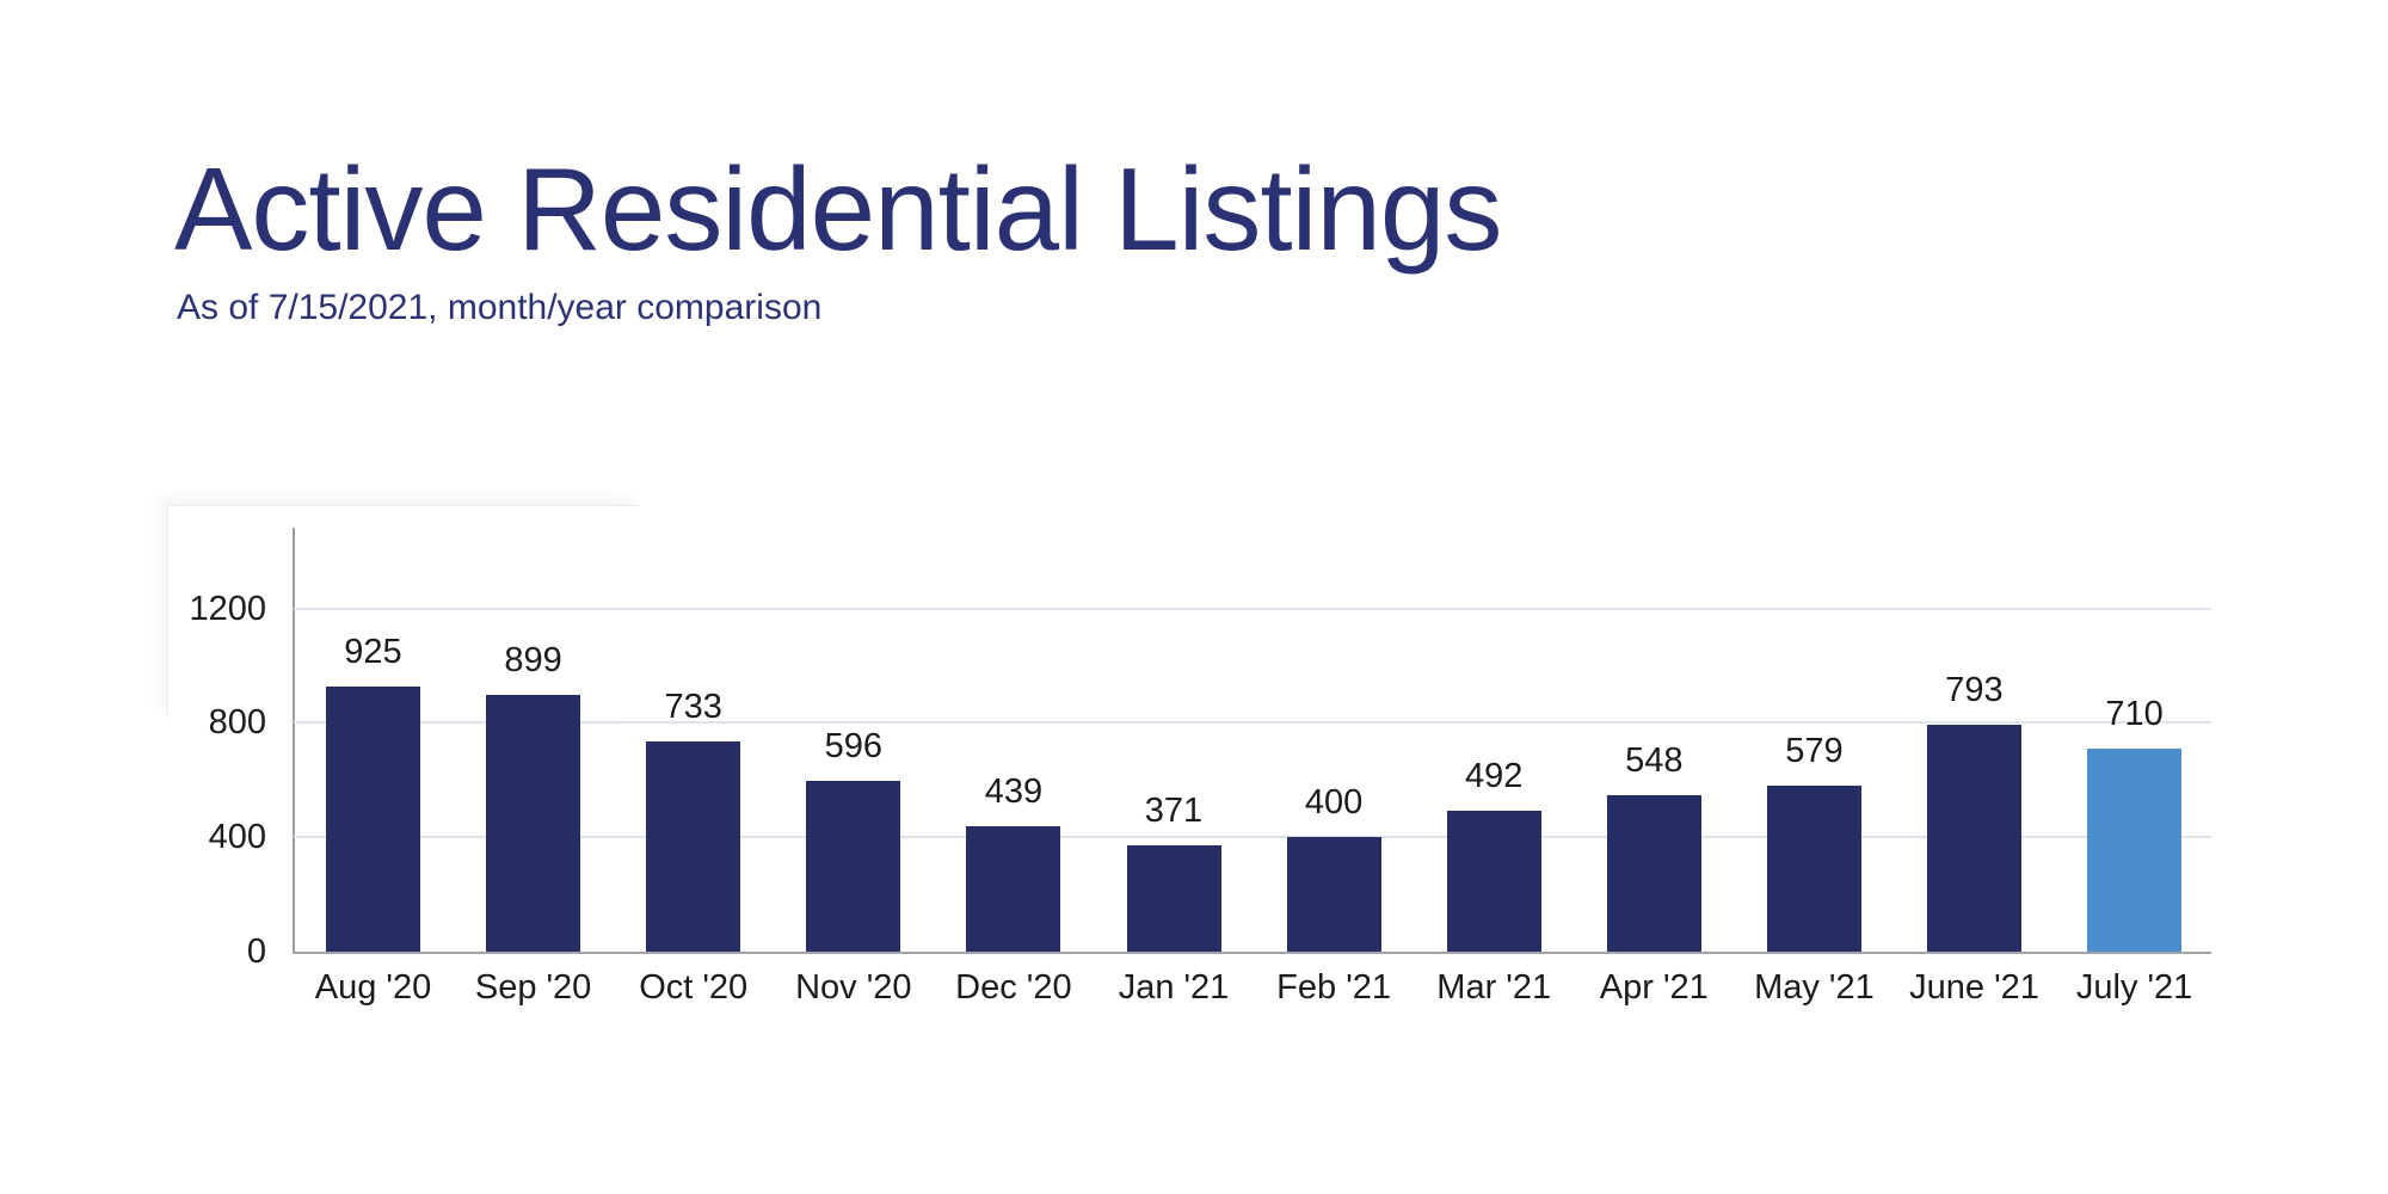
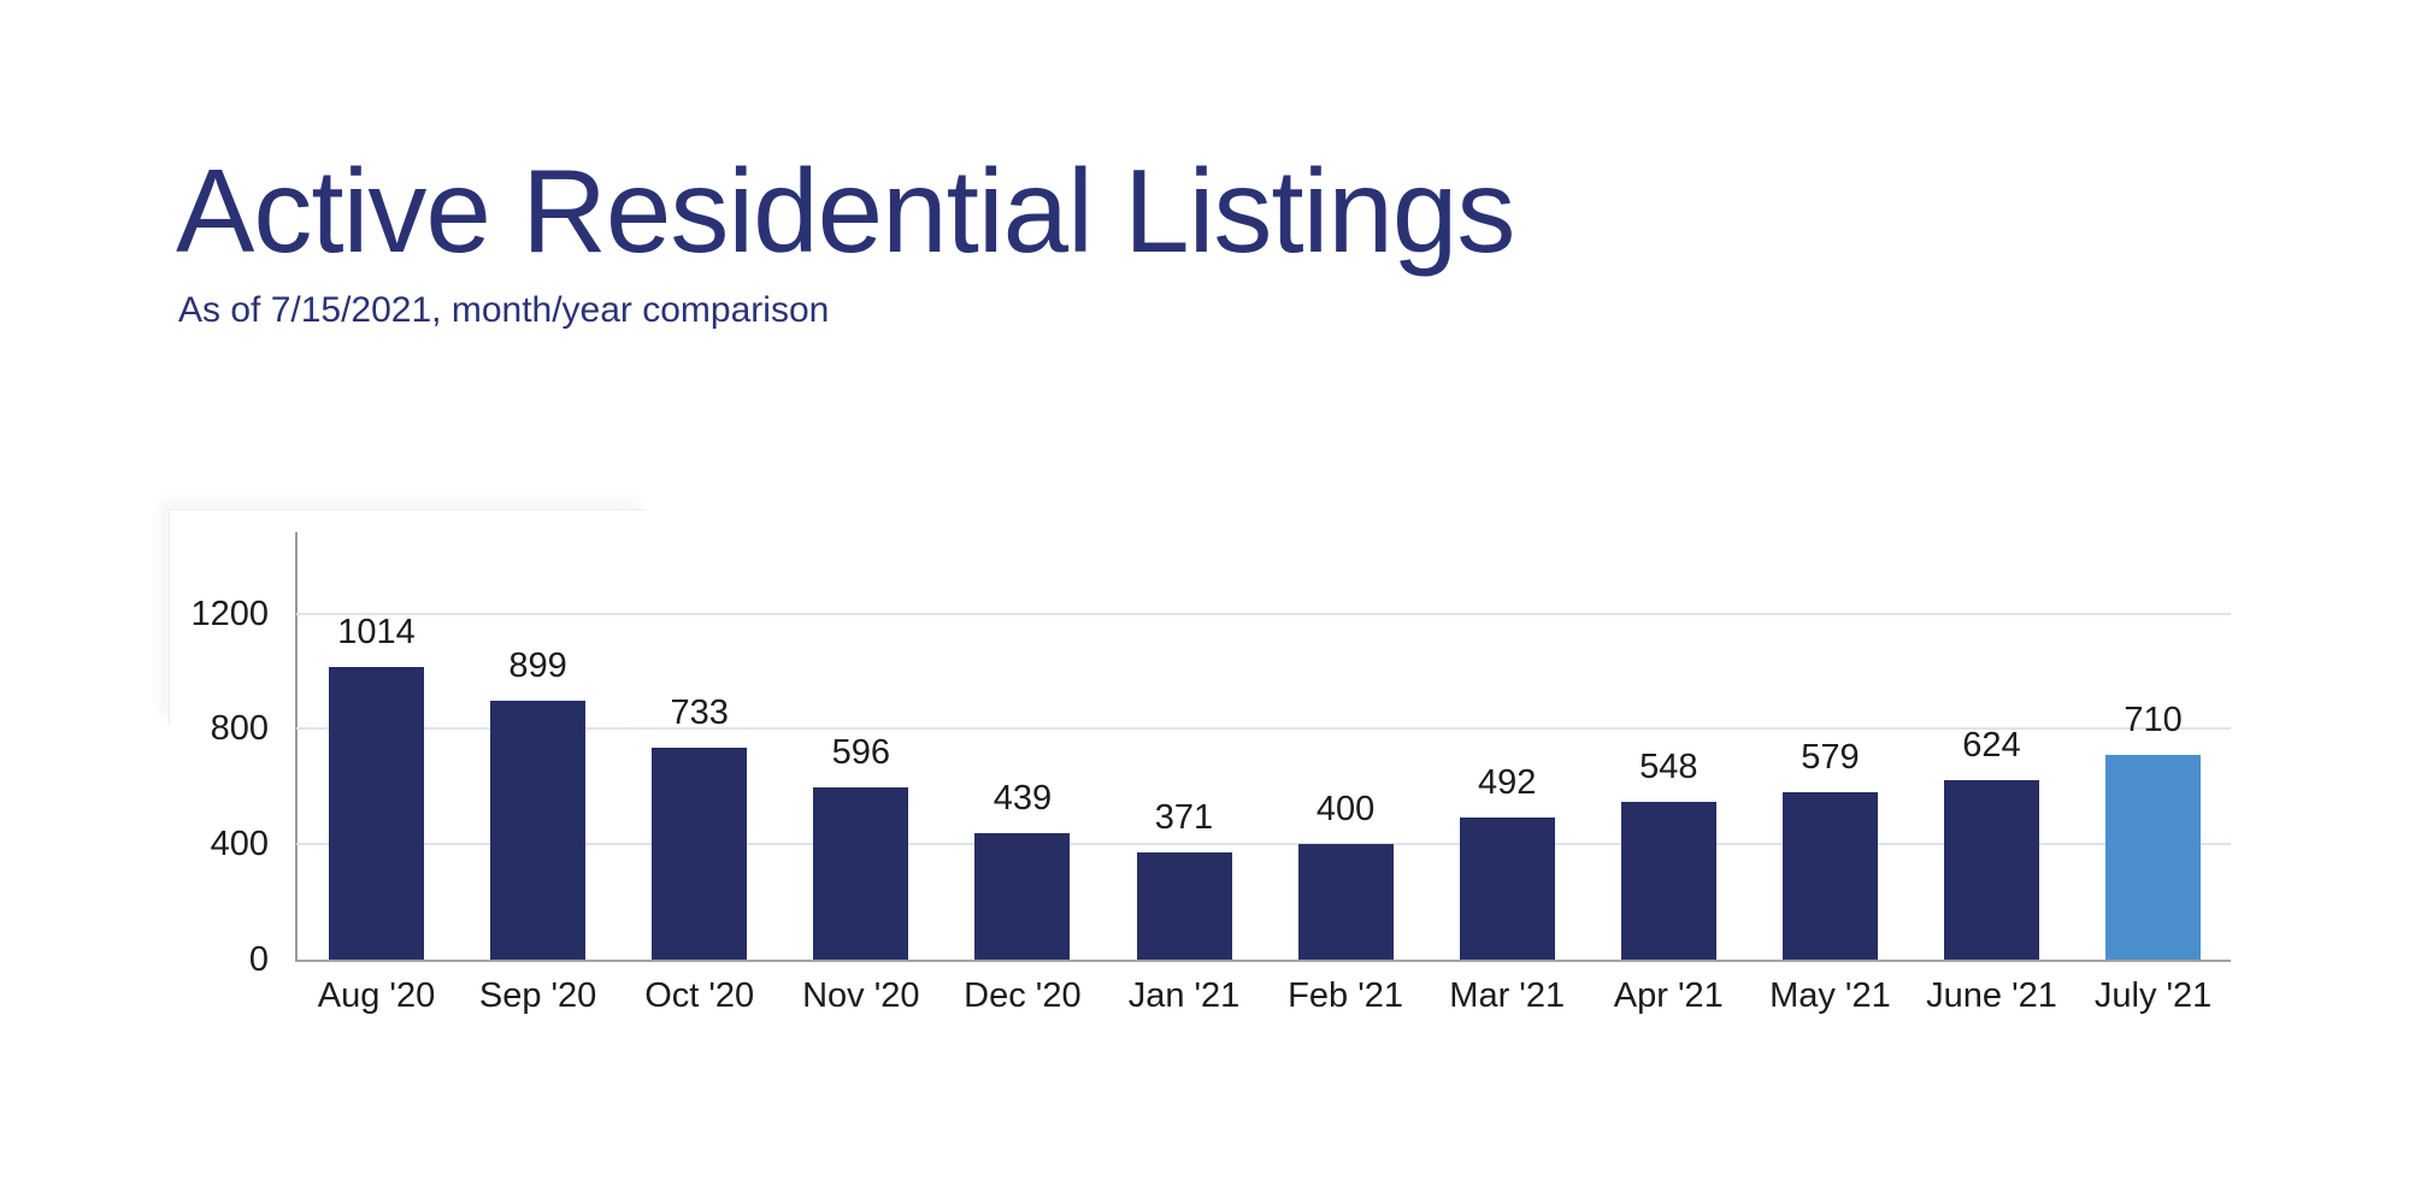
Aug '20: 925 -> 1014
June '21: 793 -> 624
